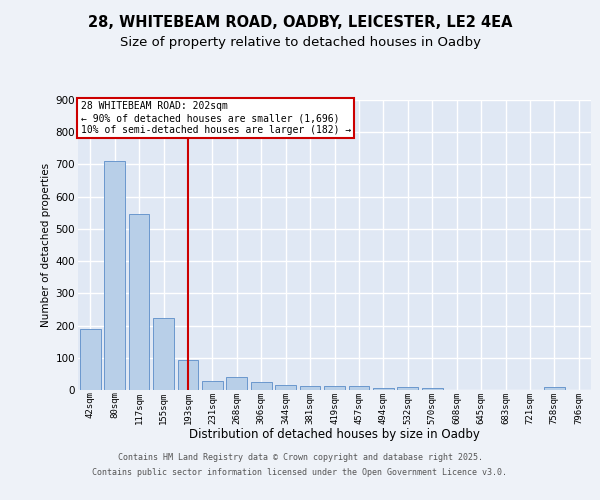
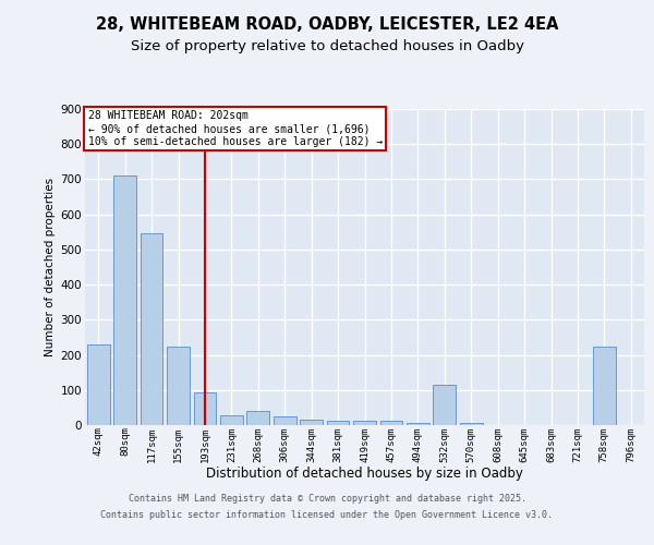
42sqm: 189 -> 230
532sqm: 9 -> 115
758sqm: 8 -> 225
